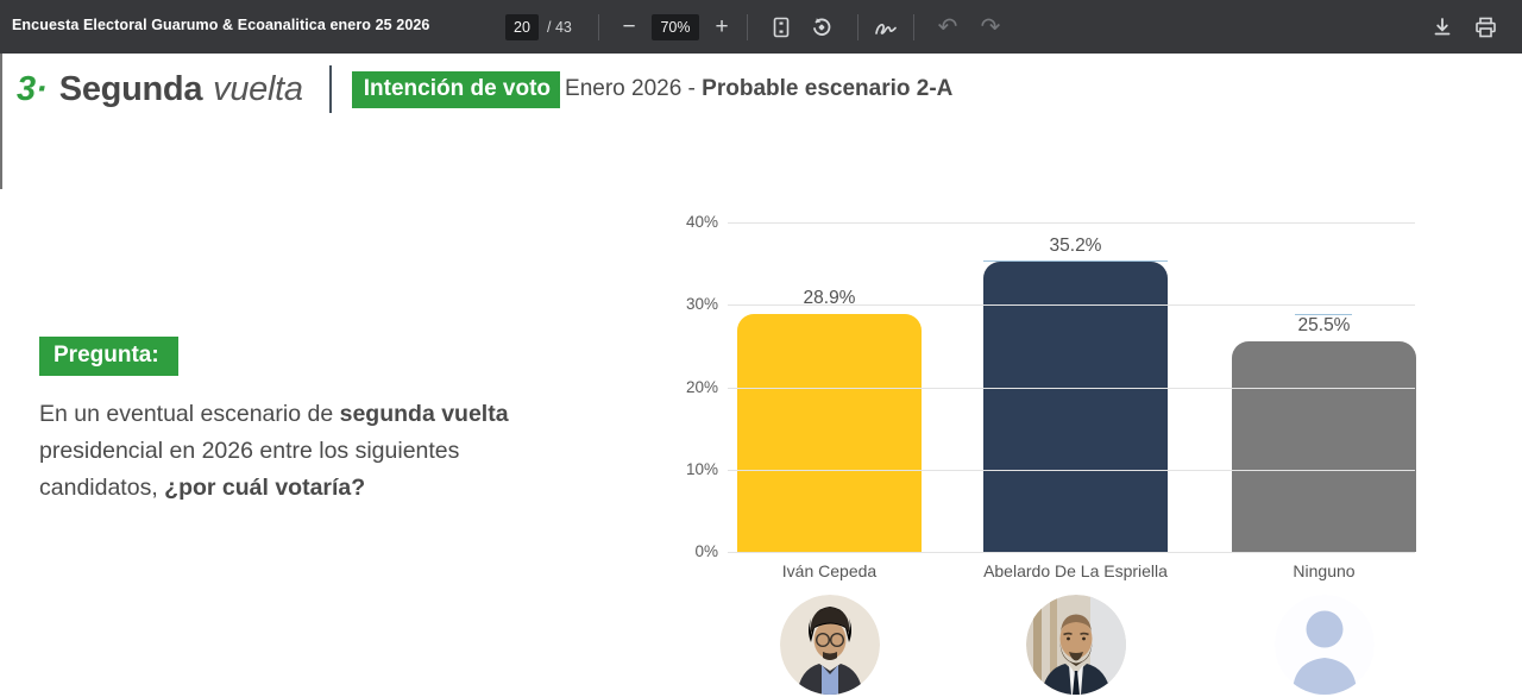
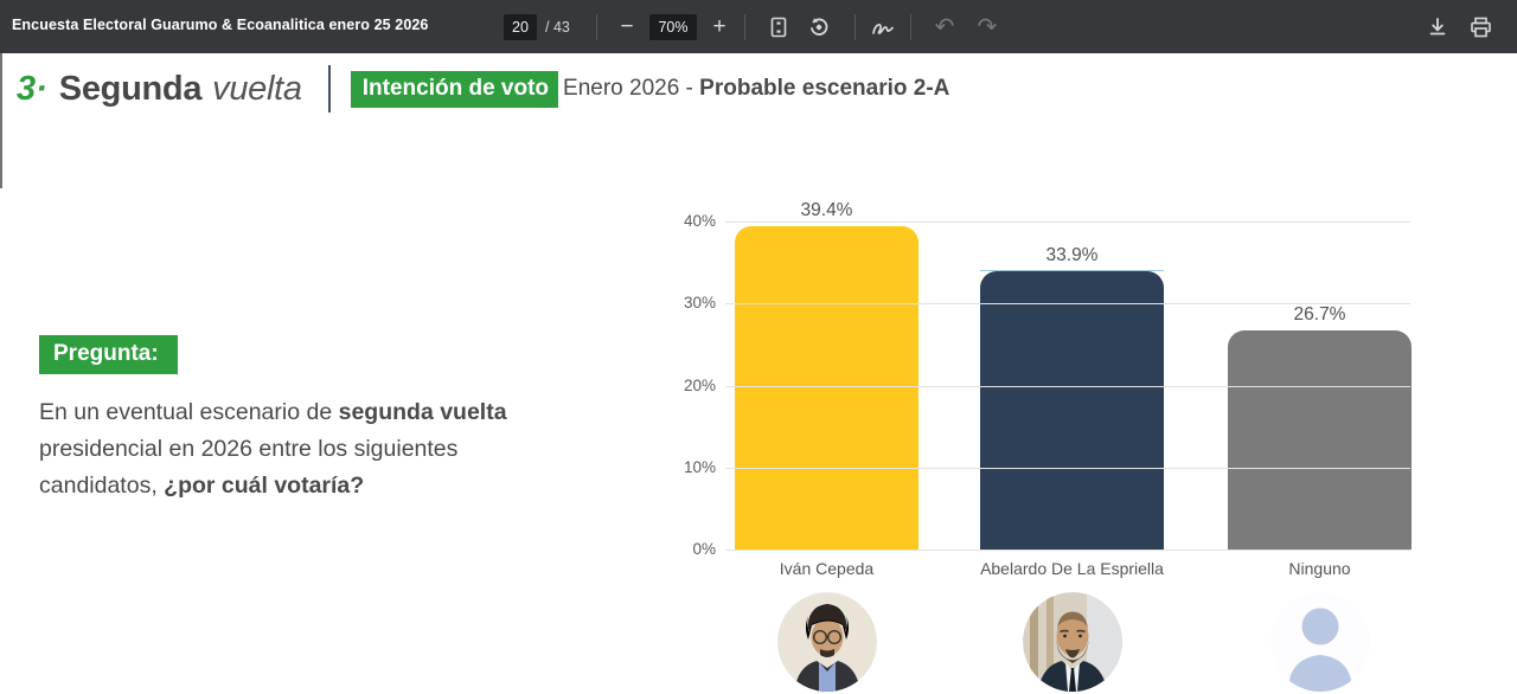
Iván Cepeda: 28.9% -> 39.4%
Abelardo De La Espriella: 35.2% -> 33.9%
Ninguno: 25.5% -> 26.7%
